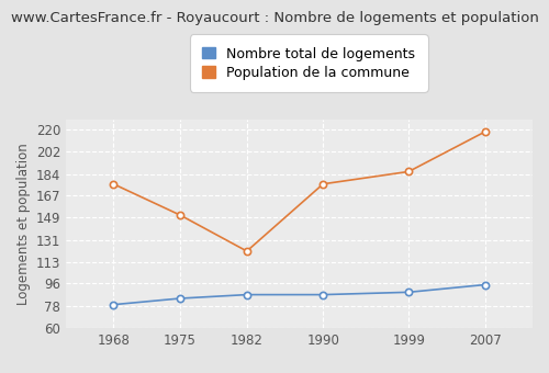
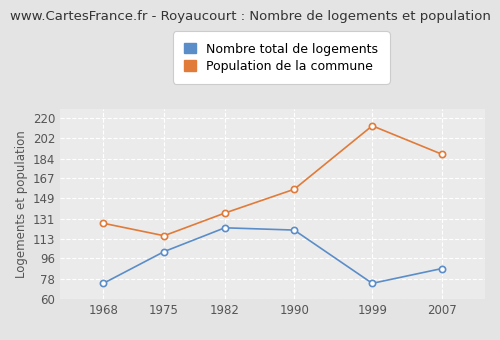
Nombre total de logements/1968: 79 -> 74
Population de la commune/1968: 176 -> 127
Nombre total de logements/1975: 84 -> 102
Population de la commune/1975: 151 -> 116
Nombre total de logements/1982: 87 -> 123
Population de la commune/1982: 122 -> 136
Nombre total de logements/1990: 87 -> 121
Population de la commune/1990: 176 -> 157
Nombre total de logements/1999: 89 -> 74
Population de la commune/1999: 186 -> 213
Nombre total de logements/2007: 95 -> 87
Population de la commune/2007: 218 -> 188
